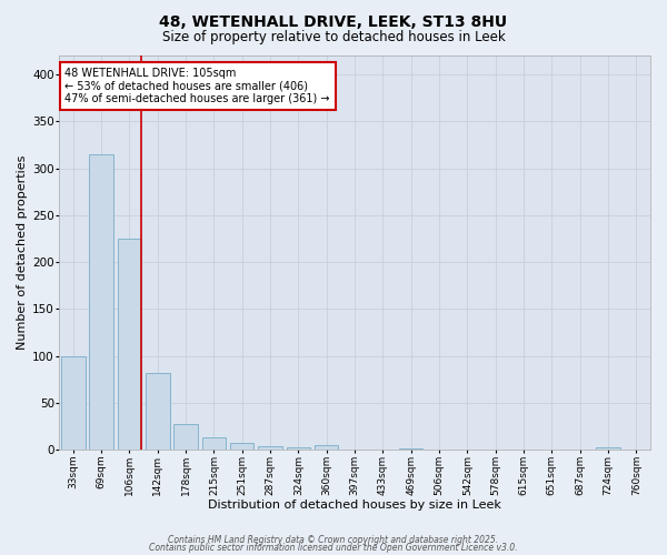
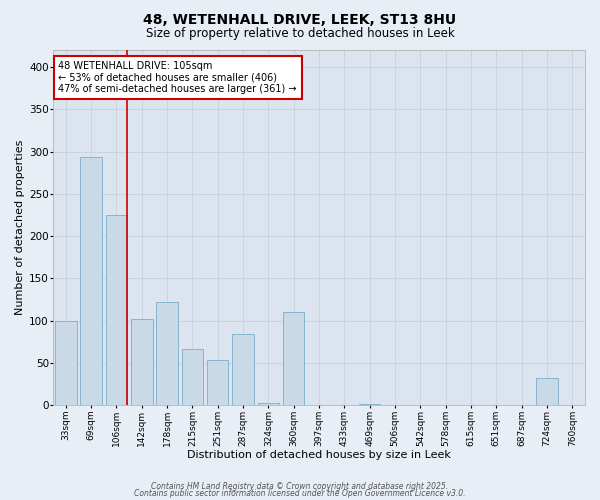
69sqm: 315 -> 294
142sqm: 82 -> 102
178sqm: 28 -> 122
215sqm: 13 -> 66
251sqm: 8 -> 54
287sqm: 4 -> 84
360sqm: 5 -> 110
724sqm: 3 -> 32
